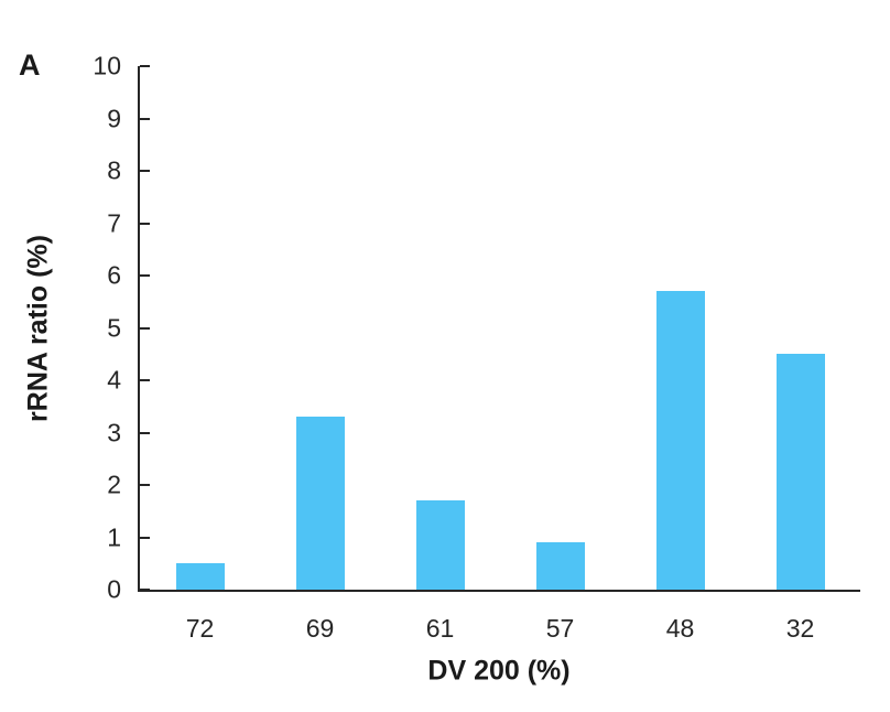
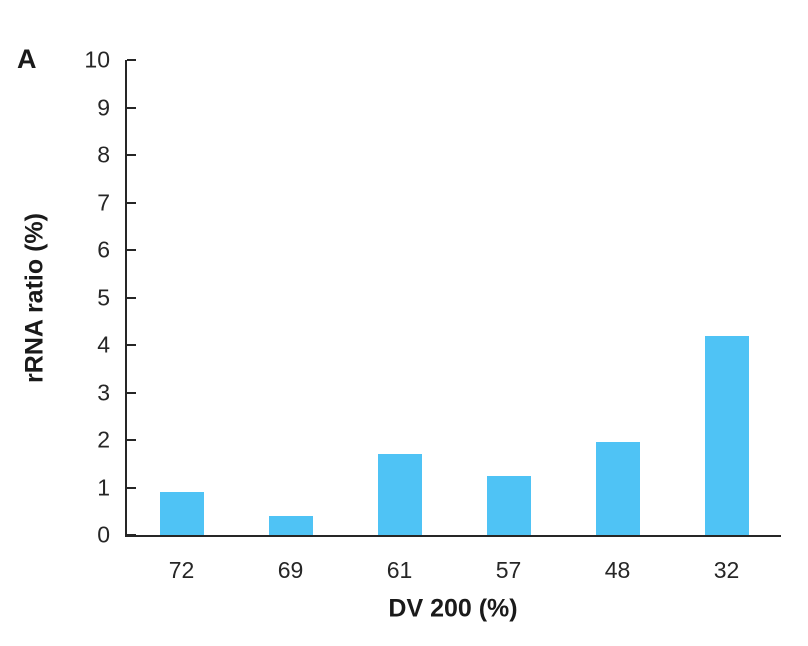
72: 0.5 -> 0.9
69: 3.3 -> 0.4
57: 0.9 -> 1.2
48: 5.7 -> 1.9
32: 4.5 -> 4.2
